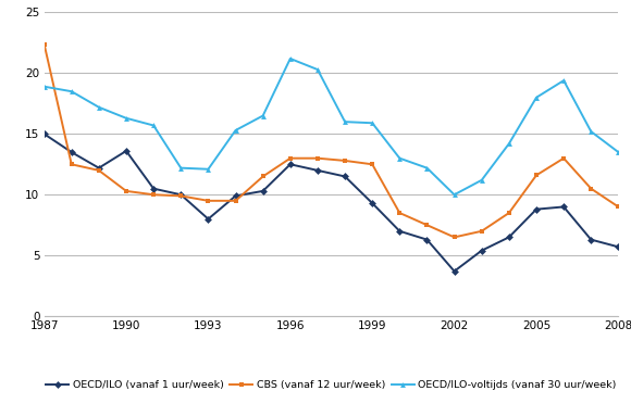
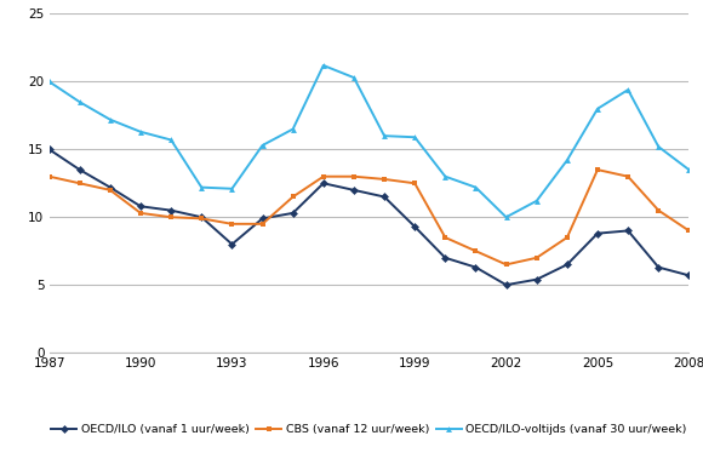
CBS (vanaf 12 uur/week)/1987: 22.4 -> 13.0
OECD/ILO-voltijds (vanaf 30 uur/week)/1987: 18.9 -> 20.0
OECD/ILO (vanaf 1 uur/week)/1990: 13.6 -> 10.8
OECD/ILO (vanaf 1 uur/week)/2002: 3.7 -> 5.0
CBS (vanaf 12 uur/week)/2005: 11.6 -> 13.5
